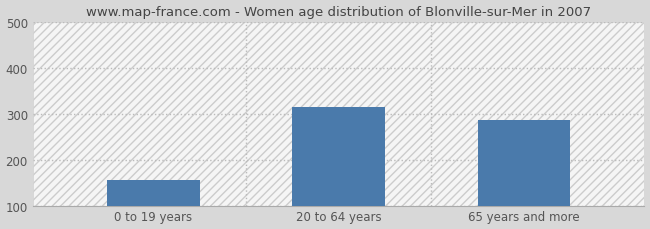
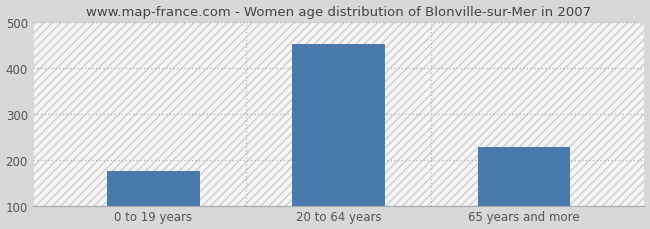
0 to 19 years: 155 -> 175
20 to 64 years: 315 -> 452
65 years and more: 285 -> 228
